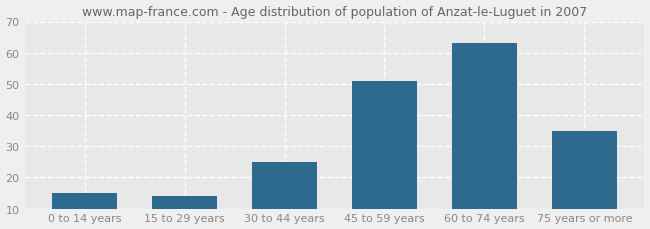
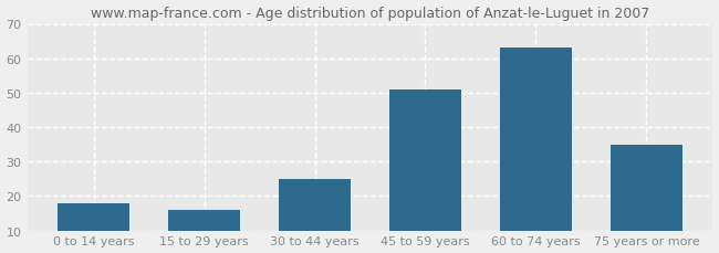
0 to 14 years: 15 -> 18
15 to 29 years: 14 -> 16
